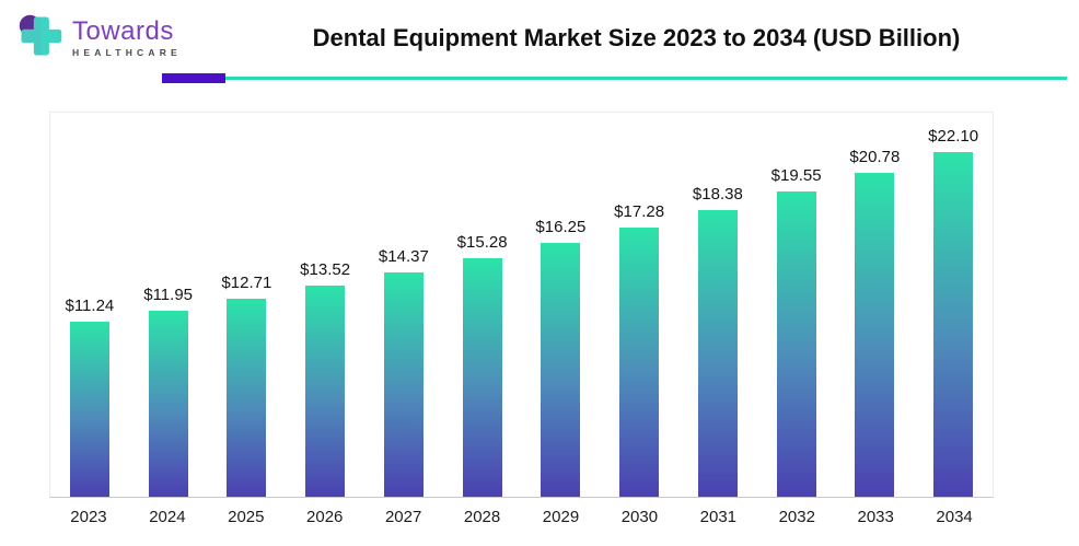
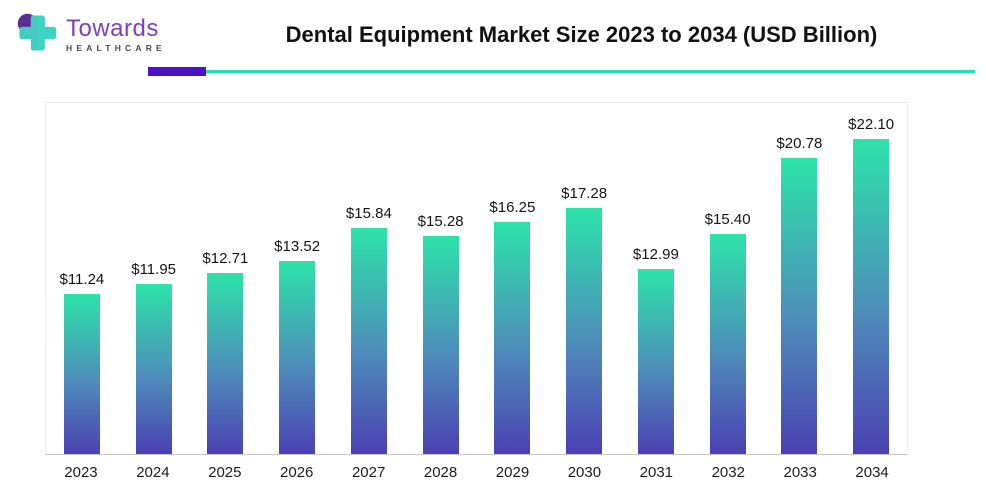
2027: $14.37 -> $15.84
2031: $18.38 -> $12.99
2032: $19.55 -> $15.40
